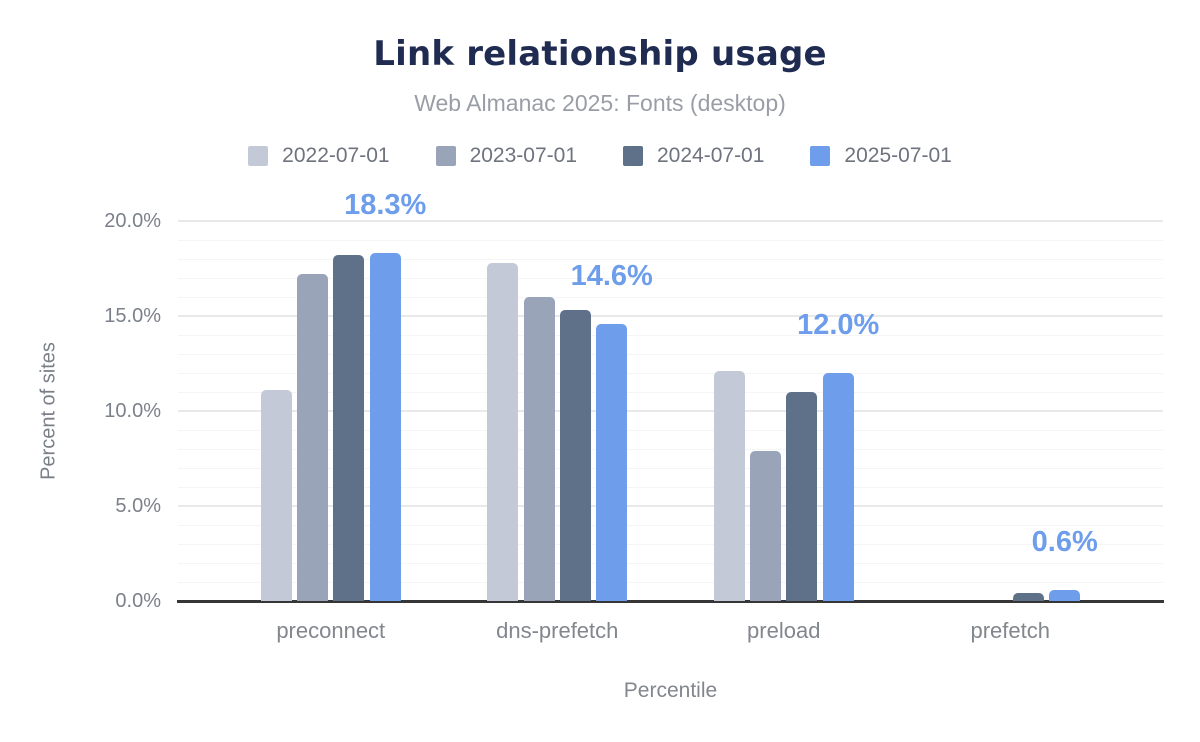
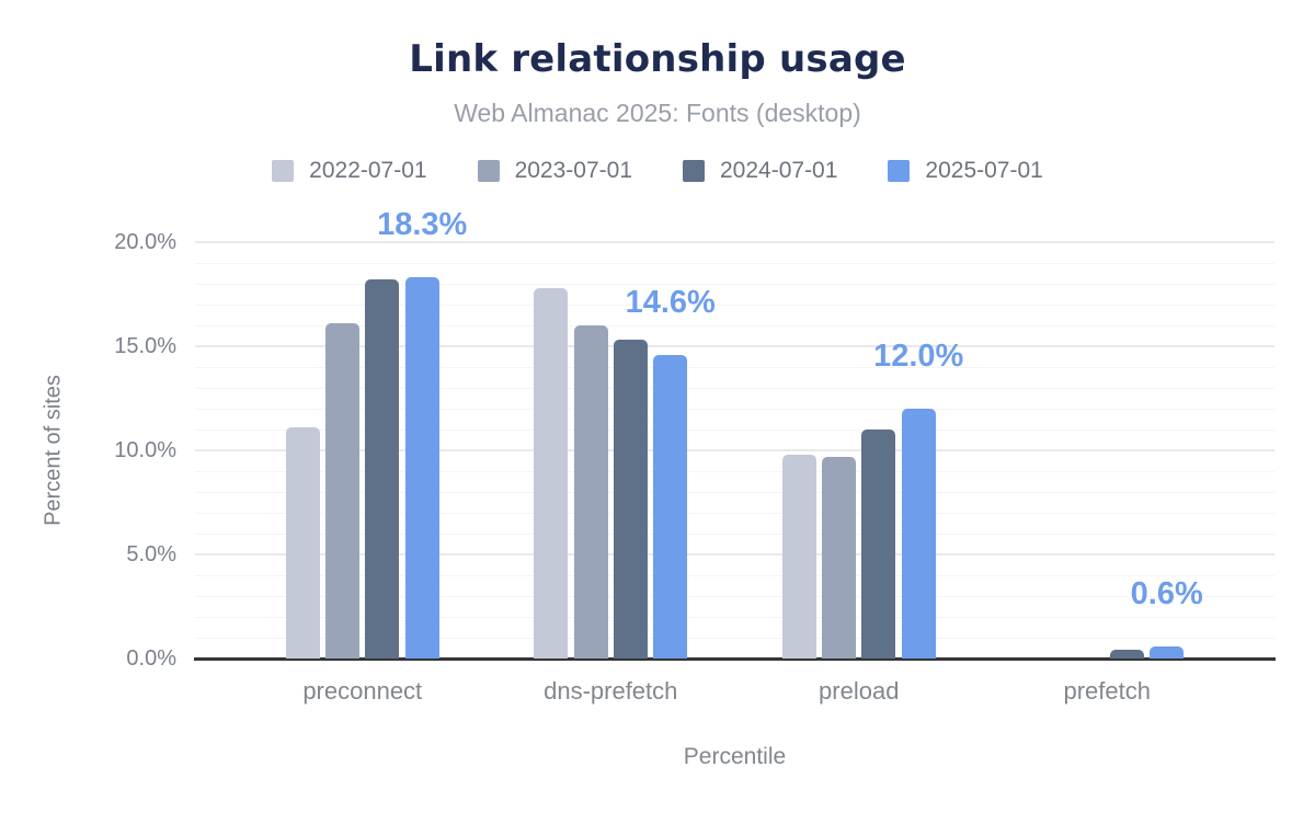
2023-07-01/preconnect: 17.2% -> 16.1%
2022-07-01/preload: 12.1% -> 9.8%
2023-07-01/preload: 7.9% -> 9.7%
